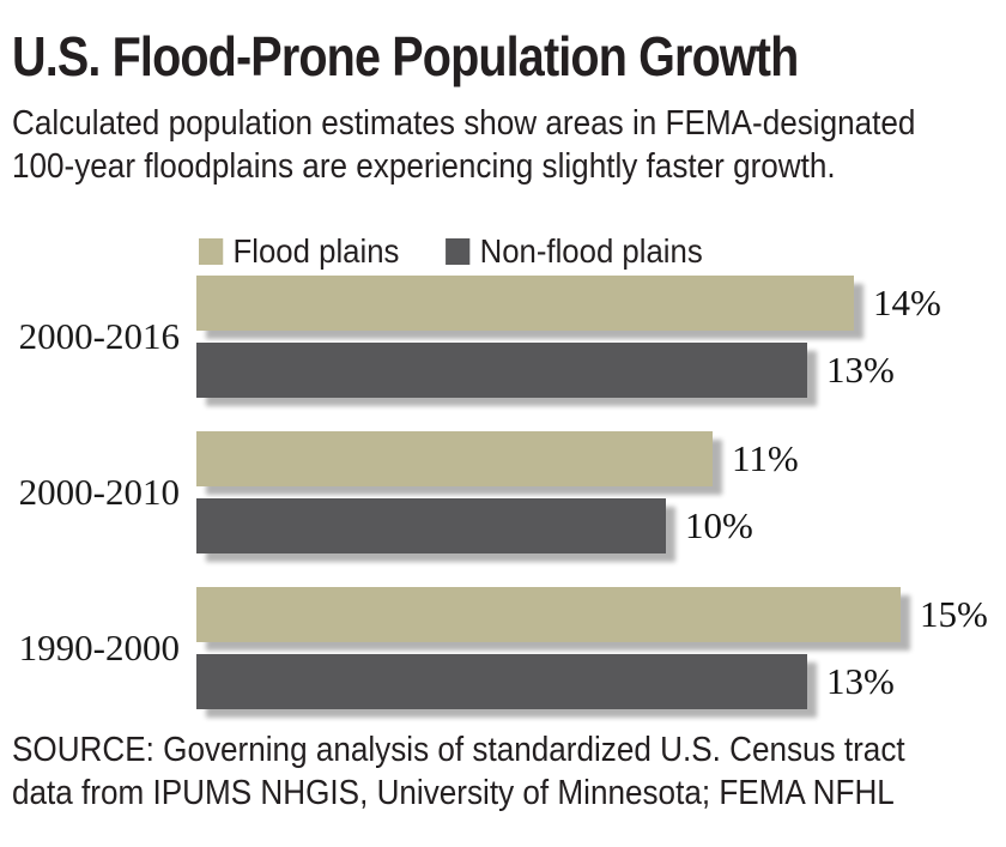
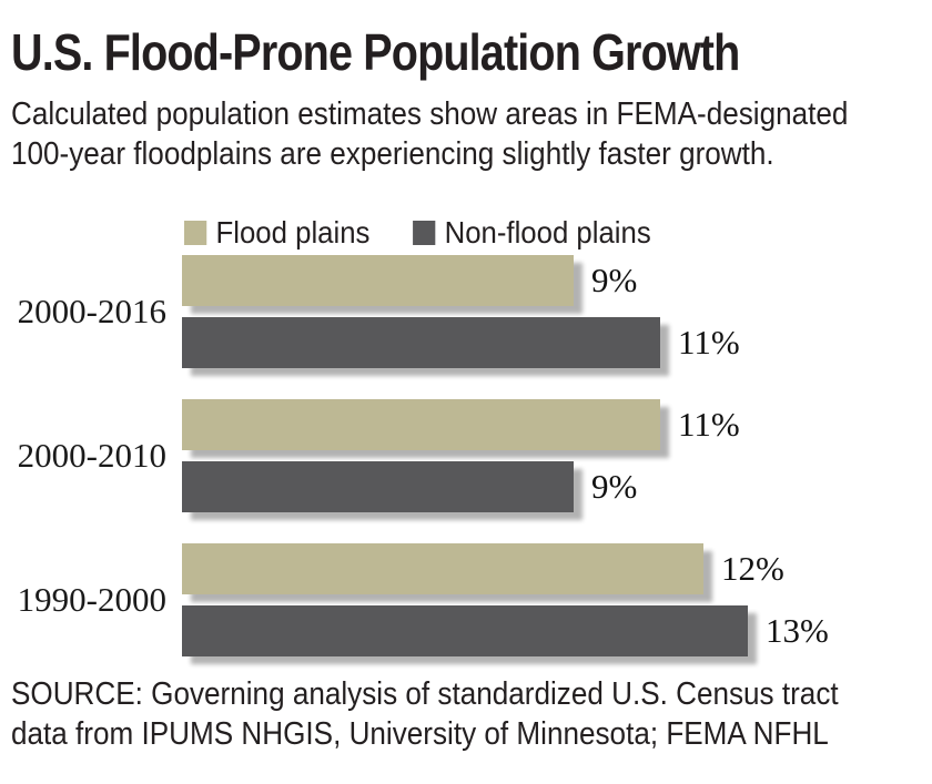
Flood plains/2000-2016: 14% -> 9%
Non-flood plains/2000-2016: 13% -> 11%
Non-flood plains/2000-2010: 10% -> 9%
Flood plains/1990-2000: 15% -> 12%
